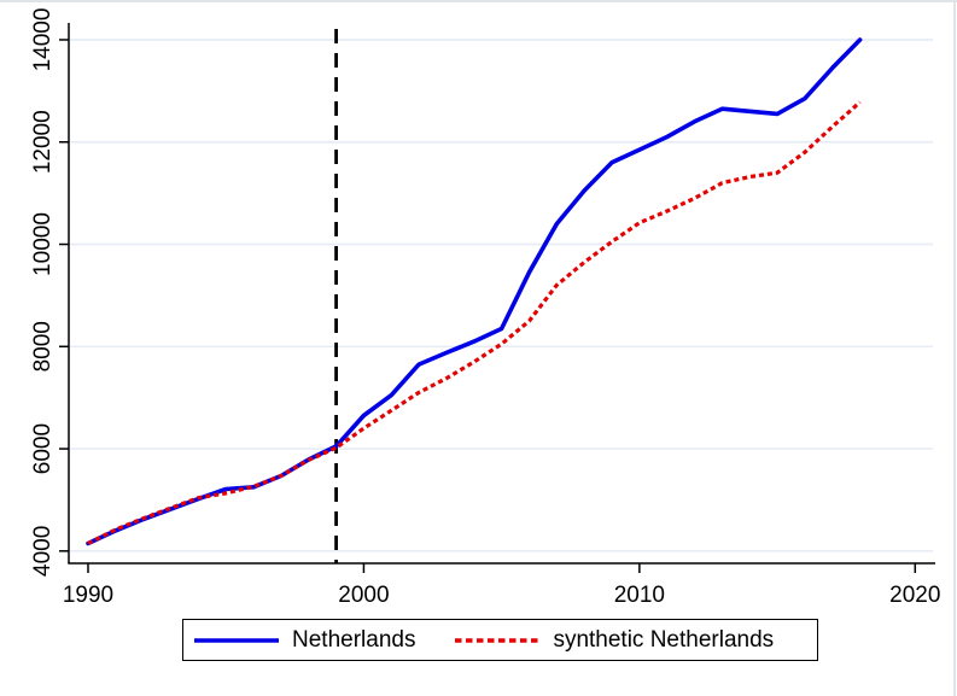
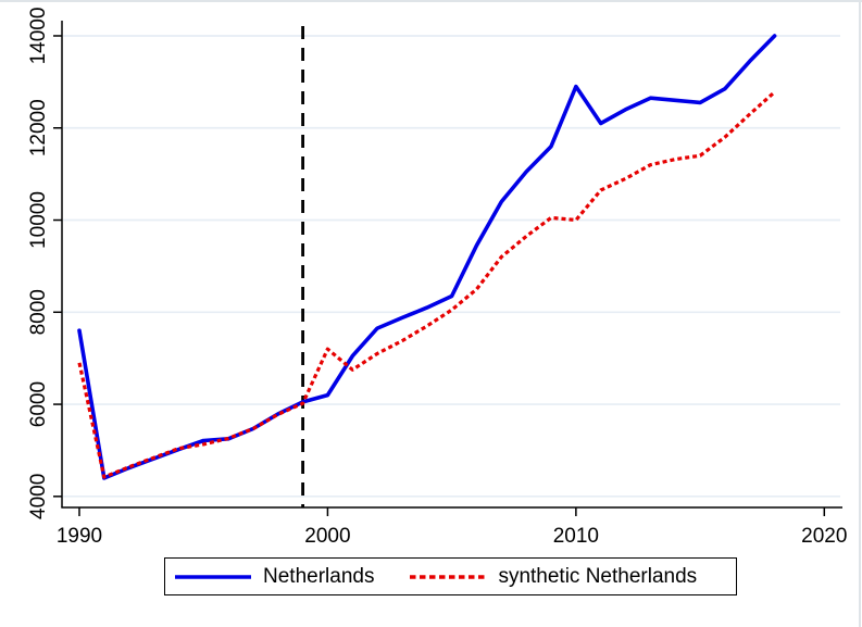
Netherlands/1990: 4200 -> 7600
synthetic Netherlands/1990: 4200 -> 6900
Netherlands/2000: 6600 -> 6200
synthetic Netherlands/2000: 6400 -> 7200
Netherlands/2010: 11800 -> 12900
synthetic Netherlands/2010: 10400 -> 10000
